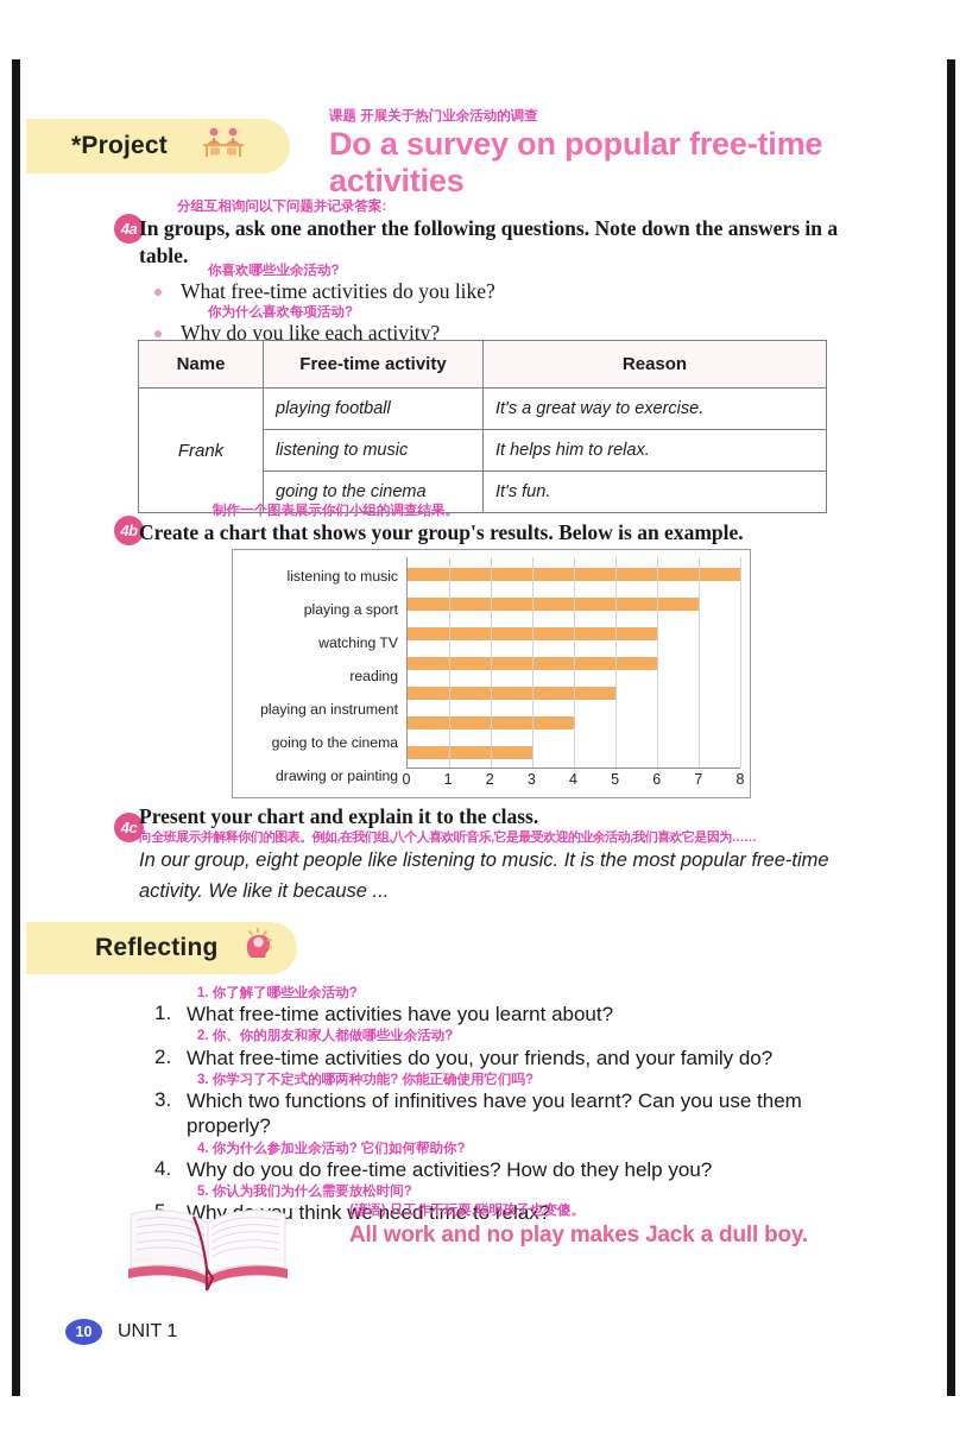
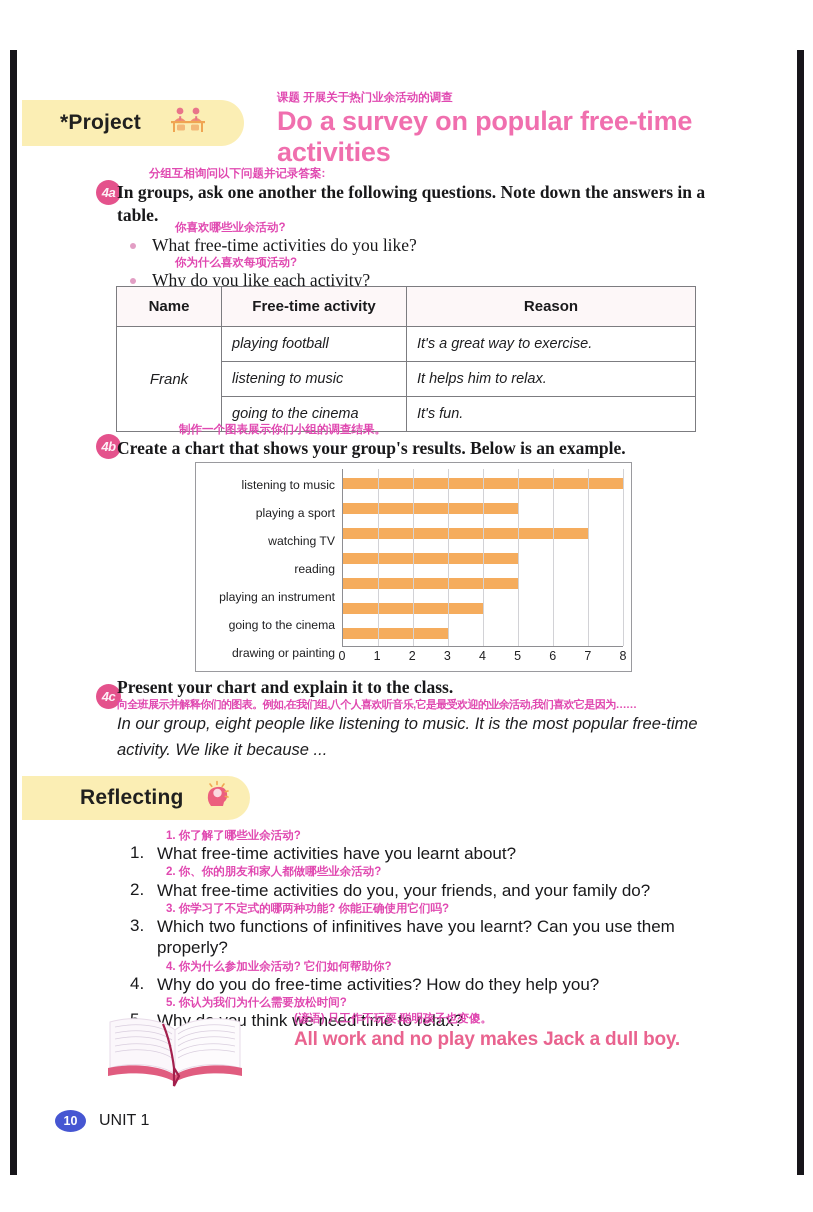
playing a sport: 7 -> 5
watching TV: 6 -> 7
reading: 6 -> 5
